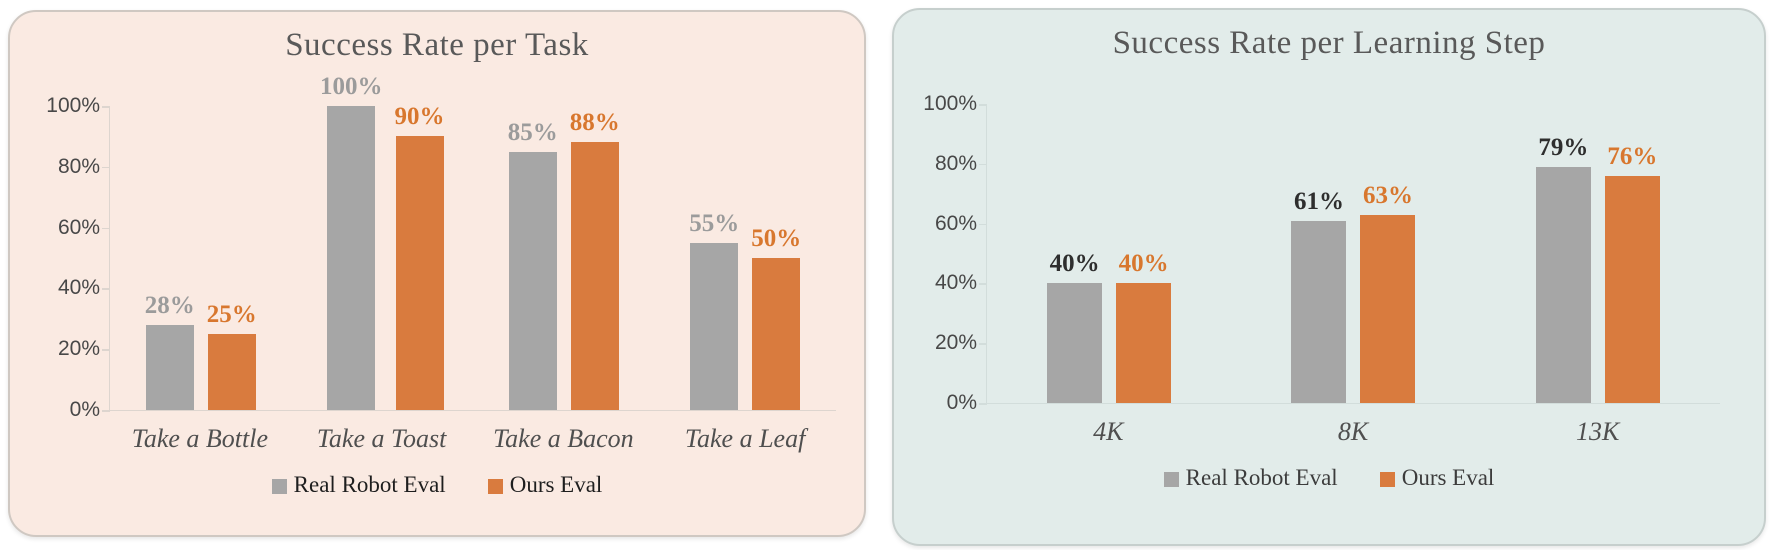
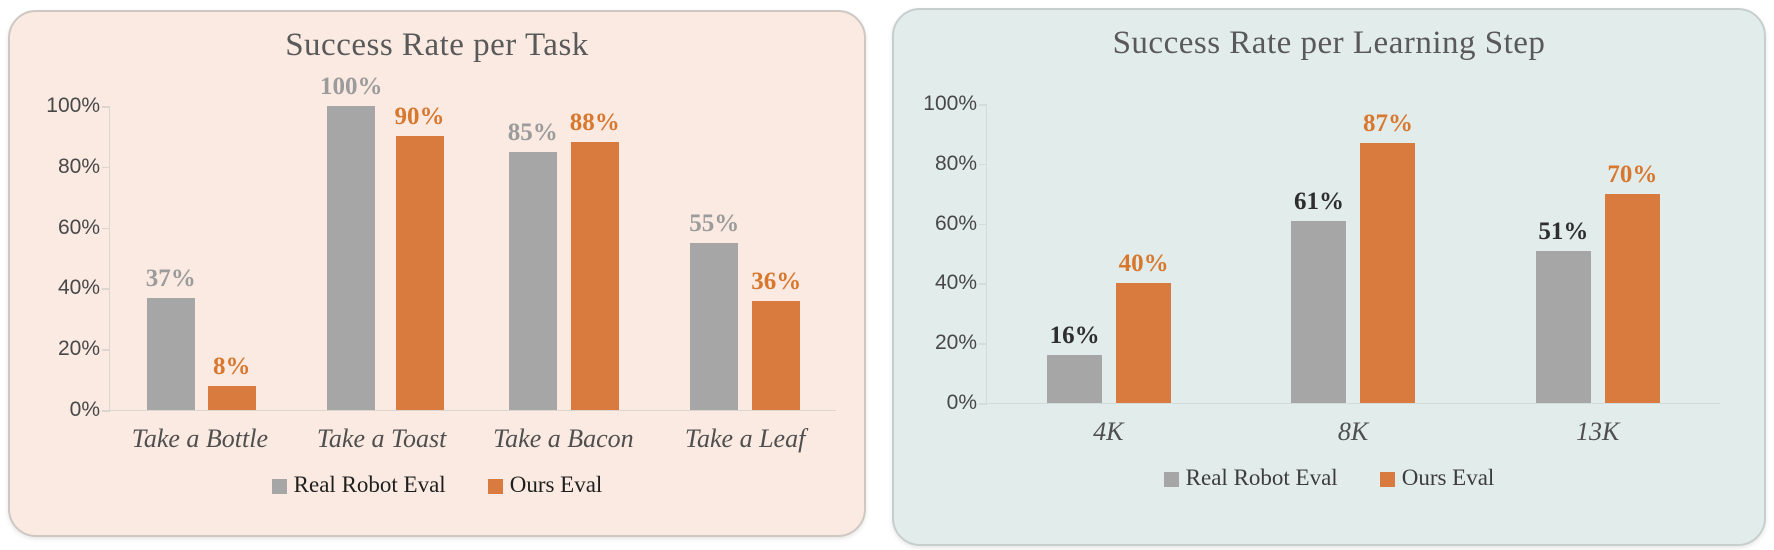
Success Rate per Task/Real Robot Eval/Take a Bottle: 28% -> 37%
Success Rate per Task/Ours Eval/Take a Bottle: 25% -> 8%
Success Rate per Task/Ours Eval/Take a Leaf: 50% -> 36%
Success Rate per Learning Step/Real Robot Eval/4K: 40% -> 16%
Success Rate per Learning Step/Ours Eval/8K: 63% -> 87%
Success Rate per Learning Step/Real Robot Eval/13K: 79% -> 51%
Success Rate per Learning Step/Ours Eval/13K: 76% -> 70%
